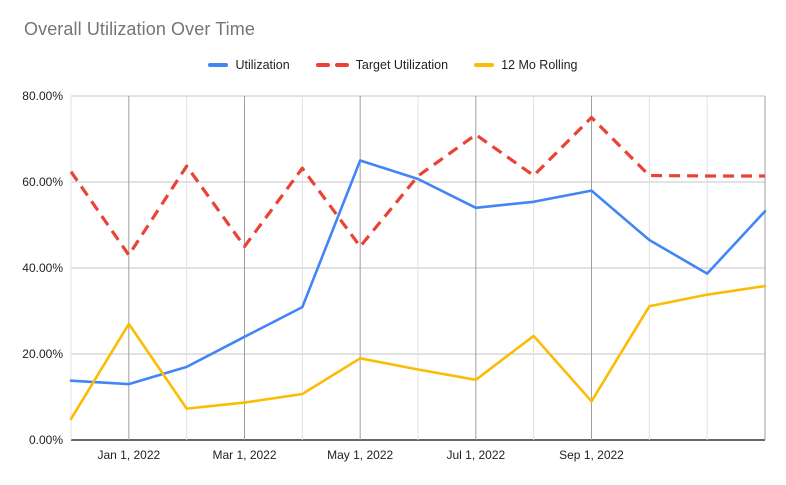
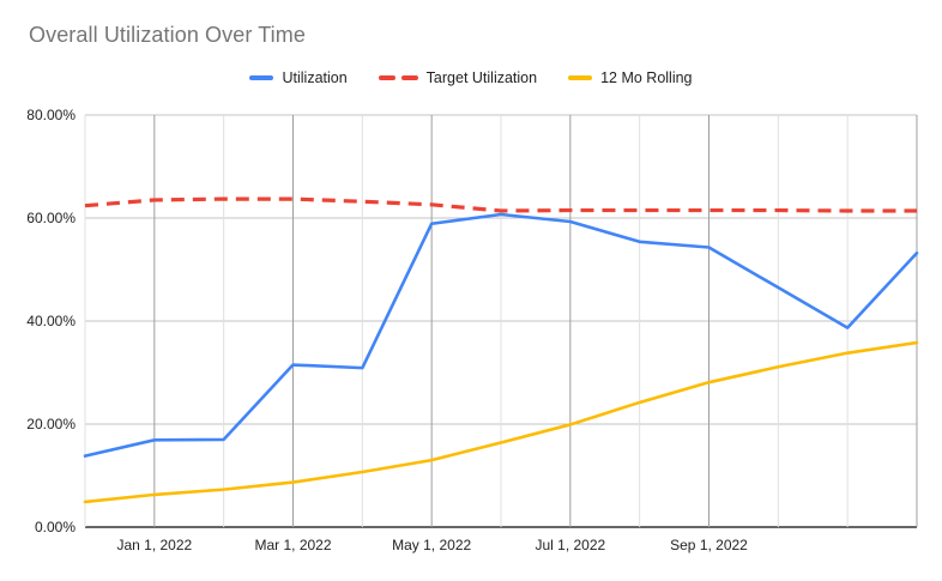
Utilization/Jan 1, 2022: 13% -> 17%
Target Utilization/Jan 1, 2022: 43% -> 64%
12 Mo Rolling/Jan 1, 2022: 27% -> 6%
Utilization/Mar 1, 2022: 24% -> 32%
Target Utilization/Mar 1, 2022: 45% -> 64%
Utilization/May 1, 2022: 65% -> 59%
Target Utilization/May 1, 2022: 45% -> 63%
12 Mo Rolling/May 1, 2022: 19% -> 13%
Utilization/Jul 1, 2022: 54% -> 59%
Target Utilization/Jul 1, 2022: 71% -> 62%
12 Mo Rolling/Jul 1, 2022: 14% -> 20%
Utilization/Sep 1, 2022: 58% -> 54%
Target Utilization/Sep 1, 2022: 75% -> 62%
12 Mo Rolling/Sep 1, 2022: 9% -> 28%
